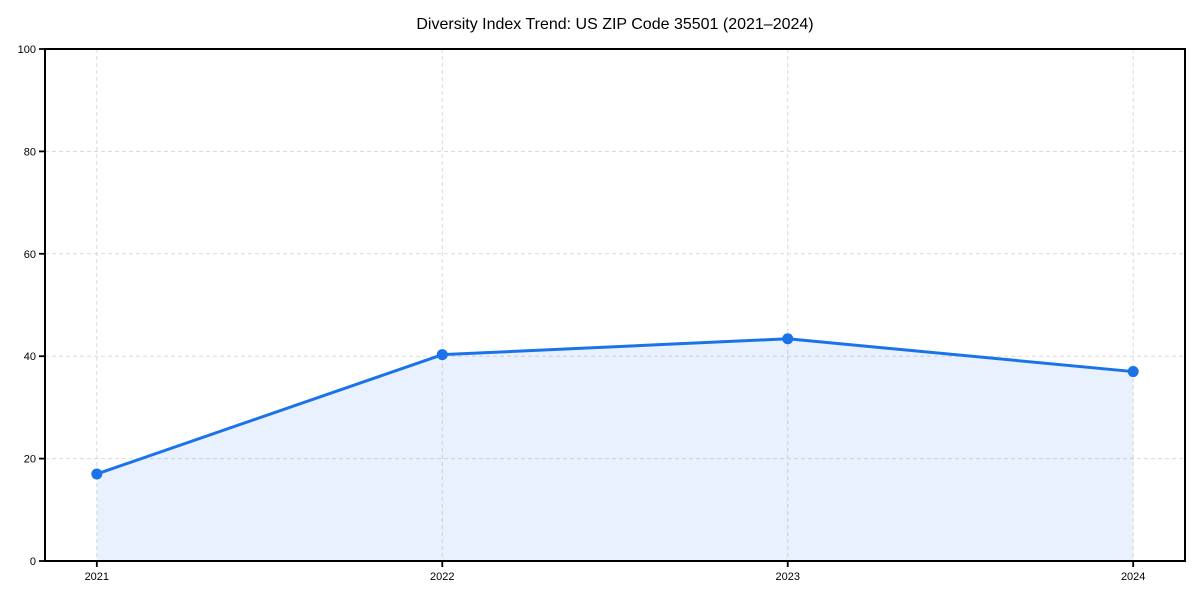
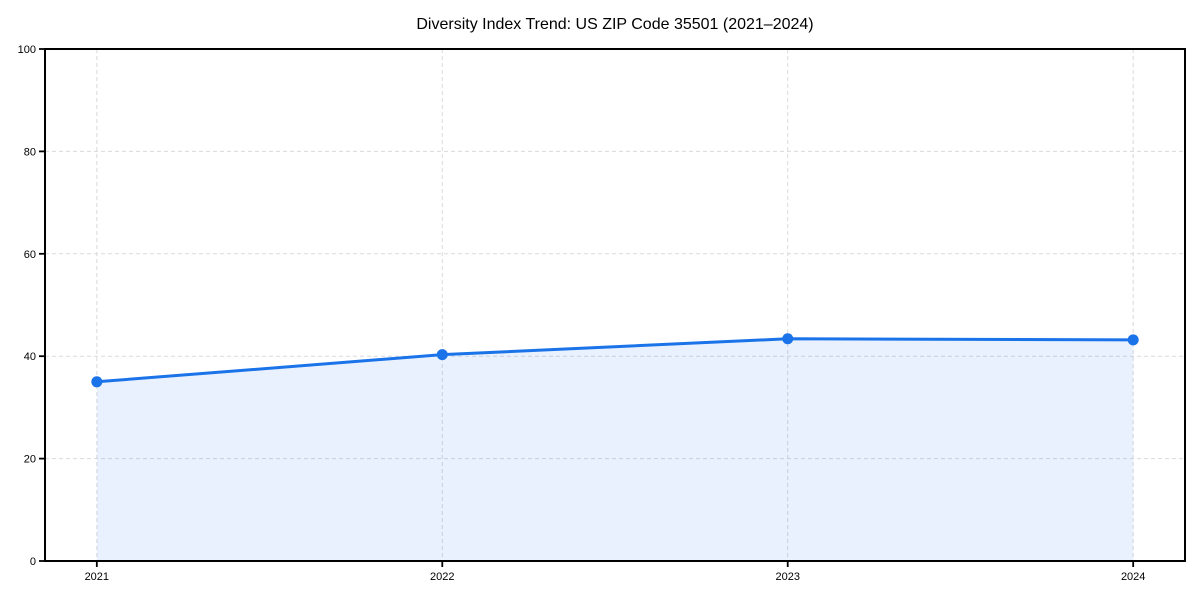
2021: 17 -> 35
2024: 37 -> 43
